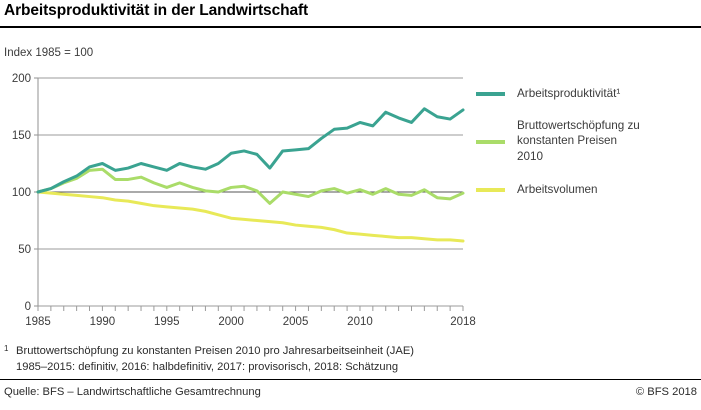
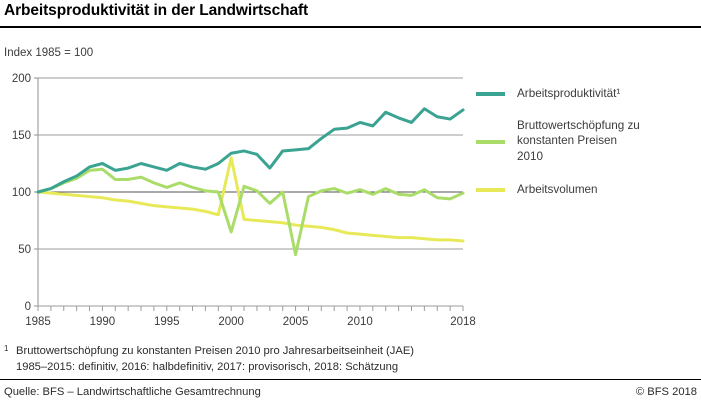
Bruttowertschöpfung zu konstanten Preisen 2010/2000: 104 -> 65
Arbeitsvolumen/2000: 77 -> 130
Bruttowertschöpfung zu konstanten Preisen 2010/2005: 98 -> 45
